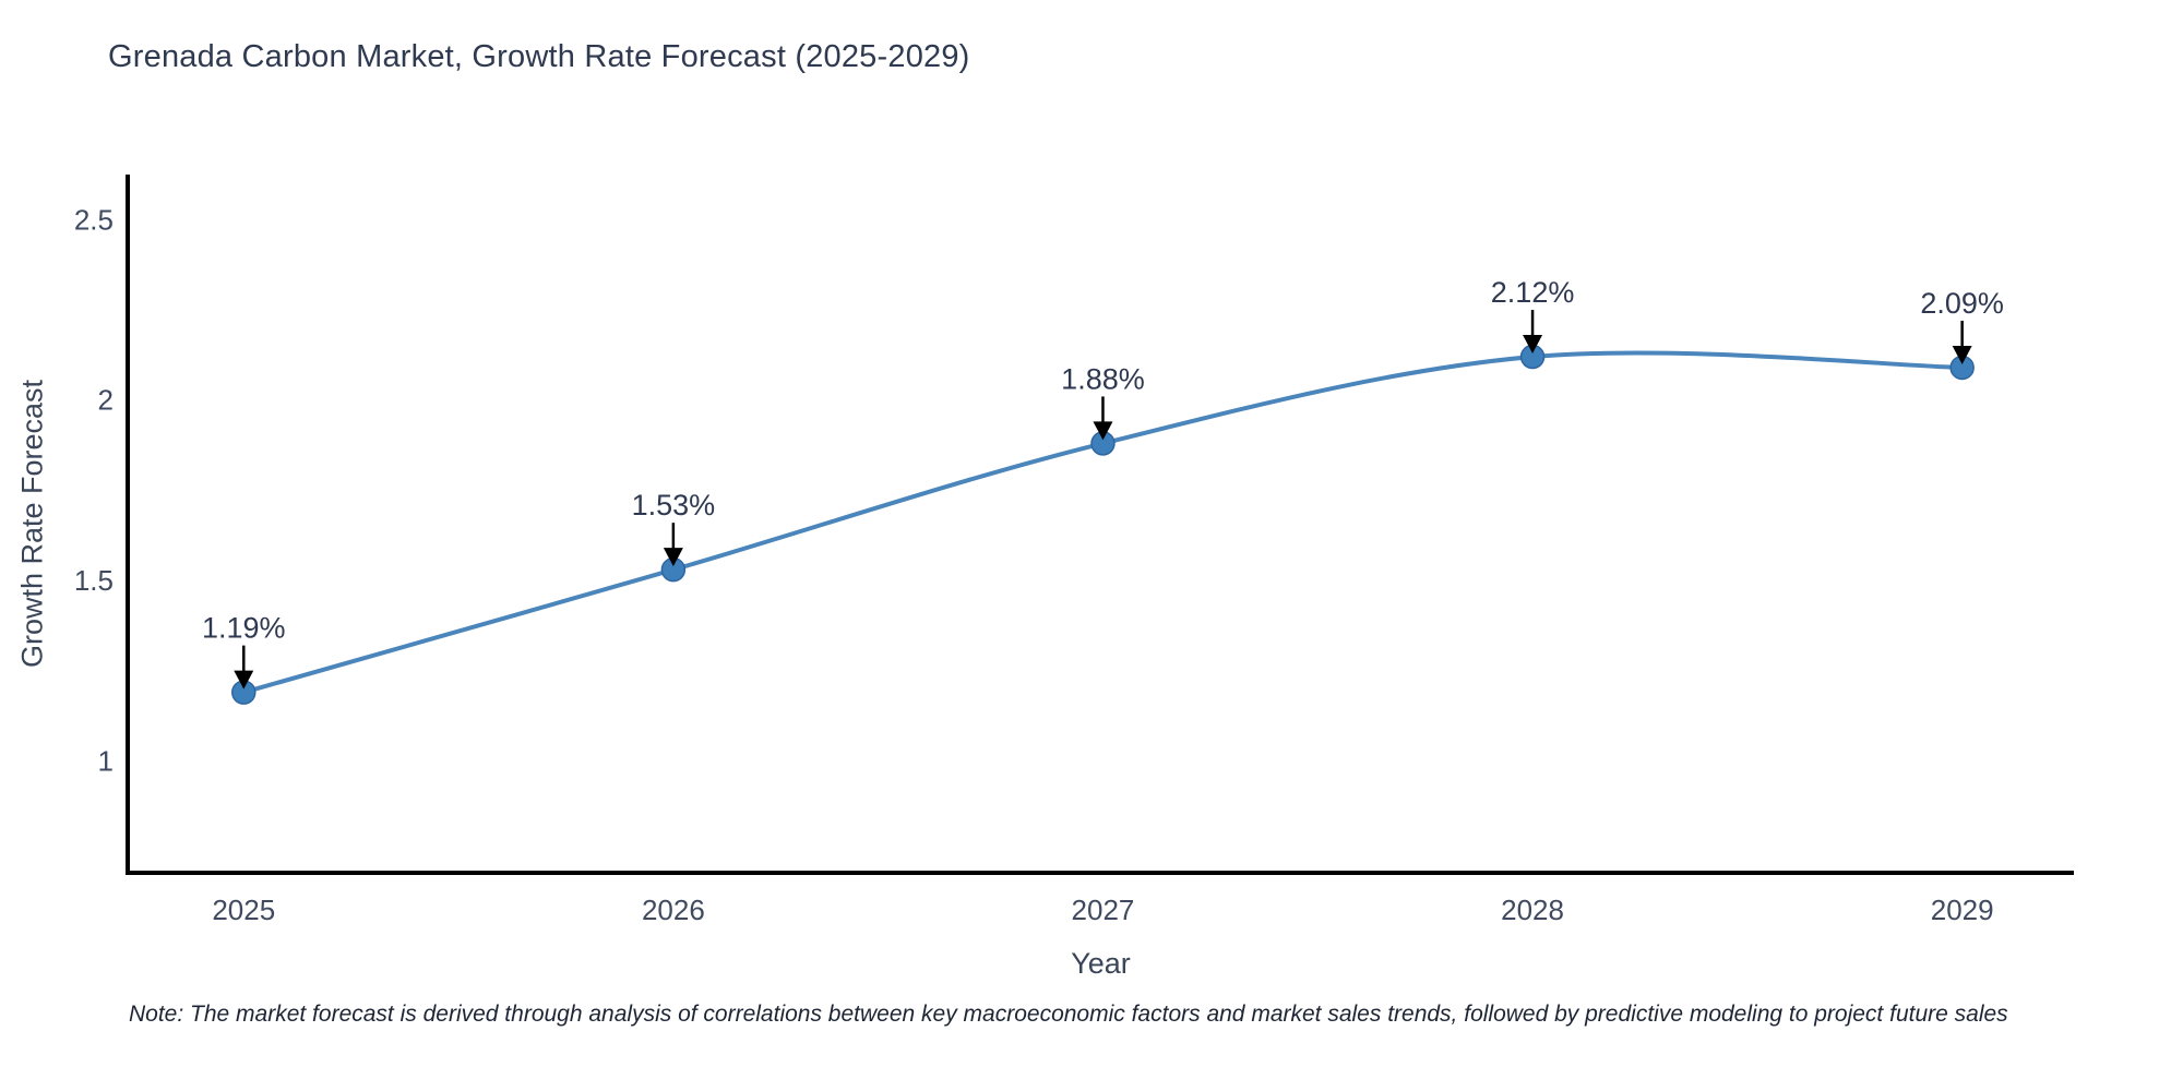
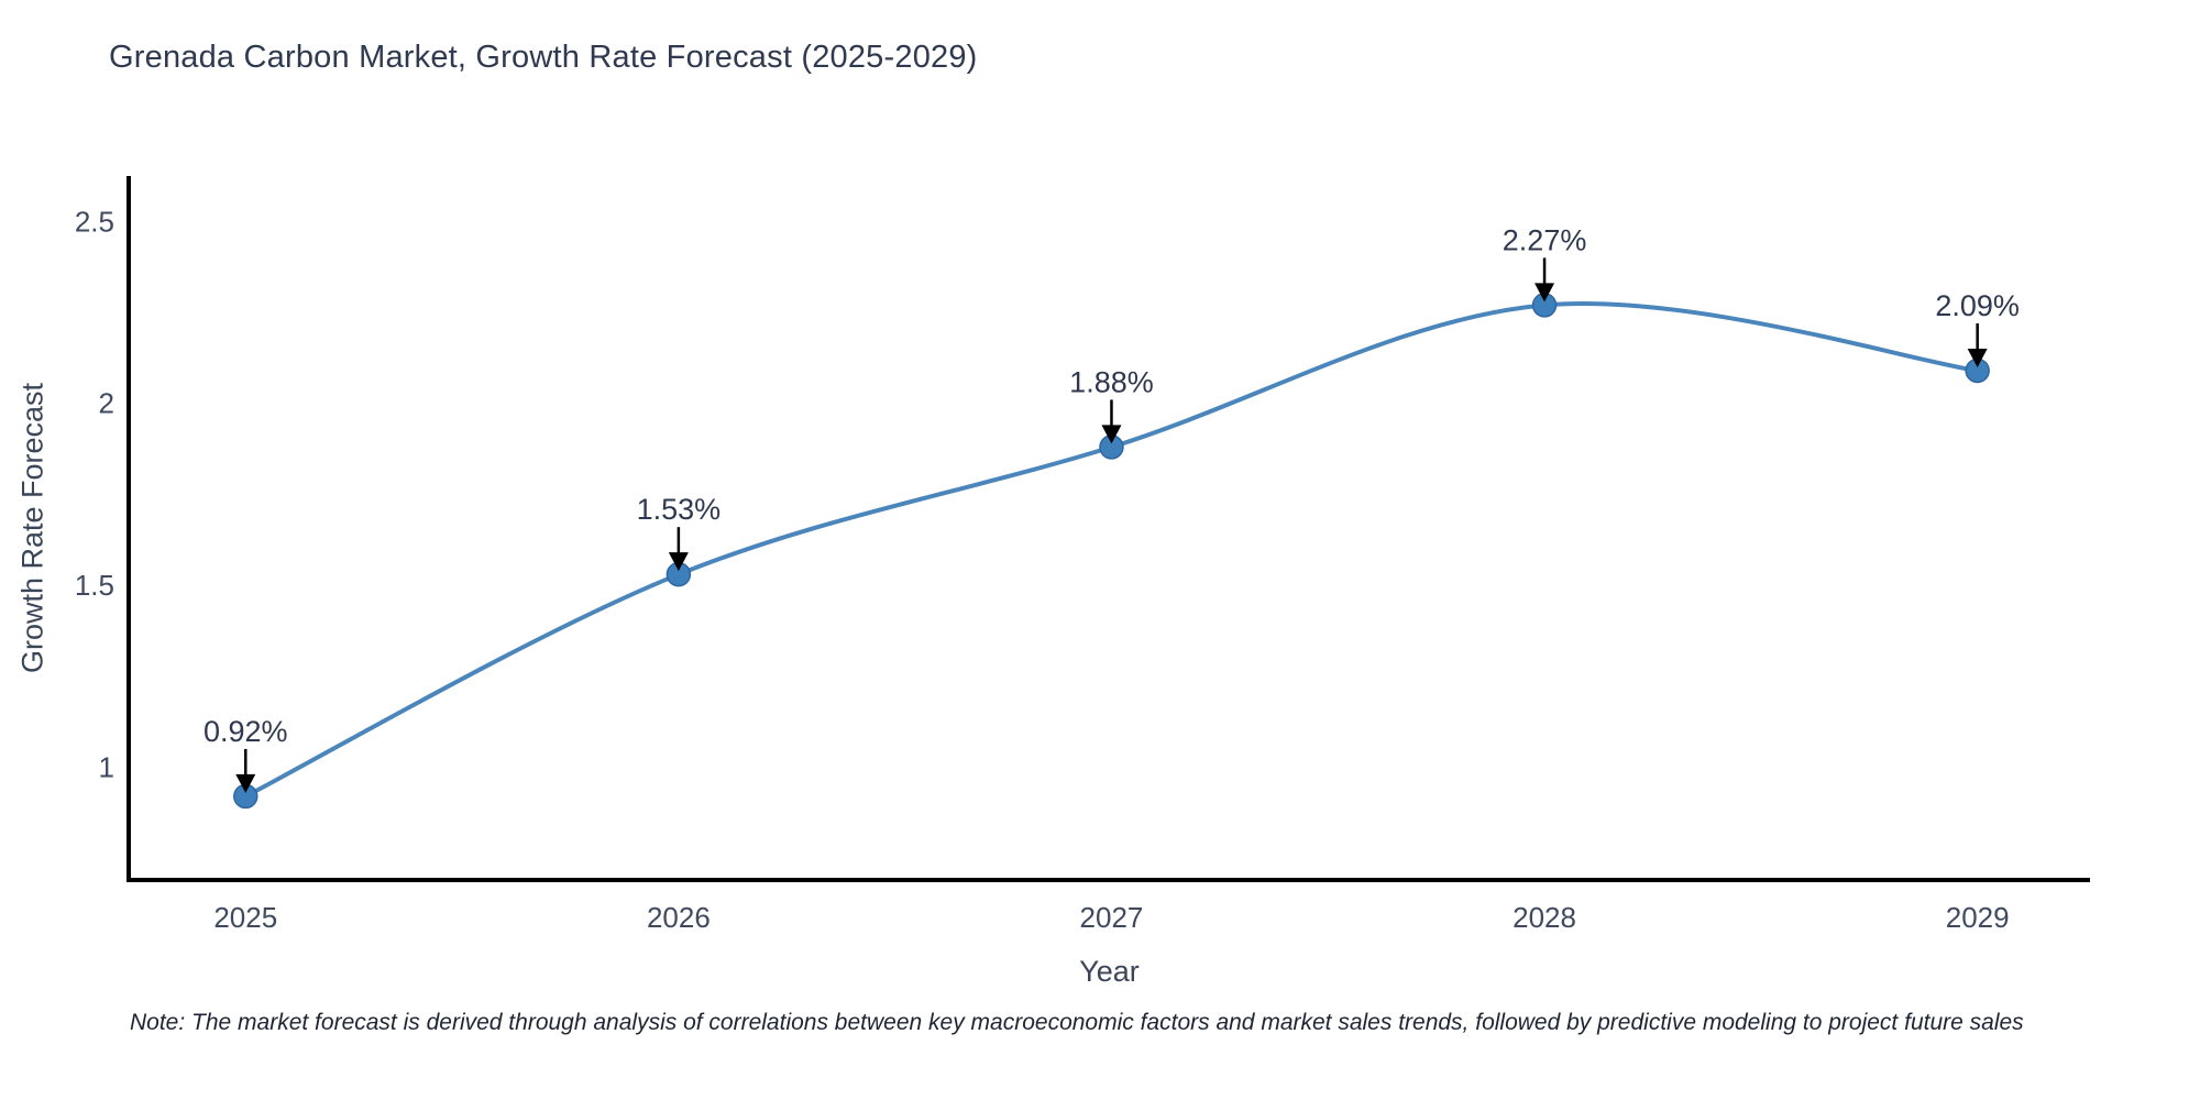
2025: 1.19% -> 0.92%
2028: 2.12% -> 2.27%
